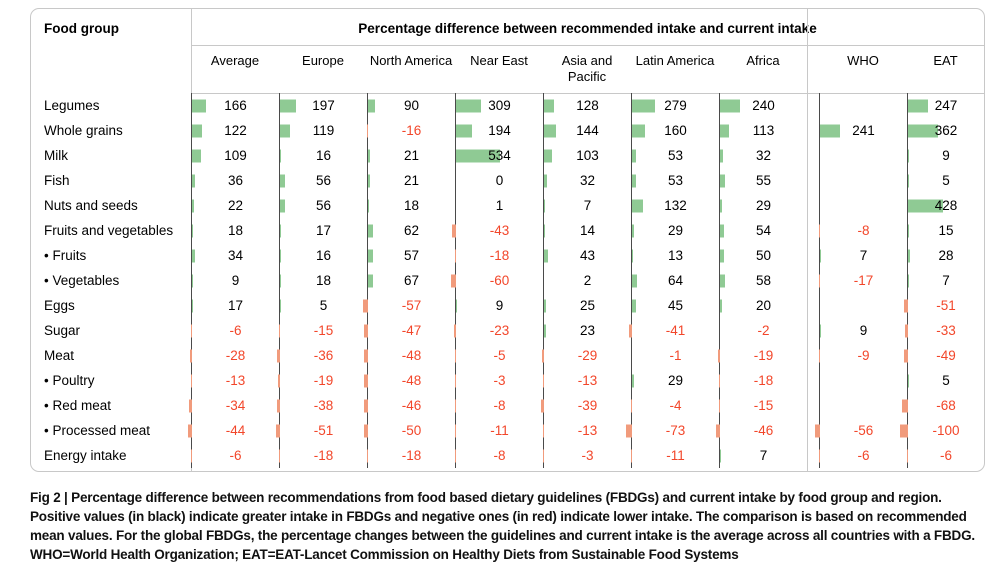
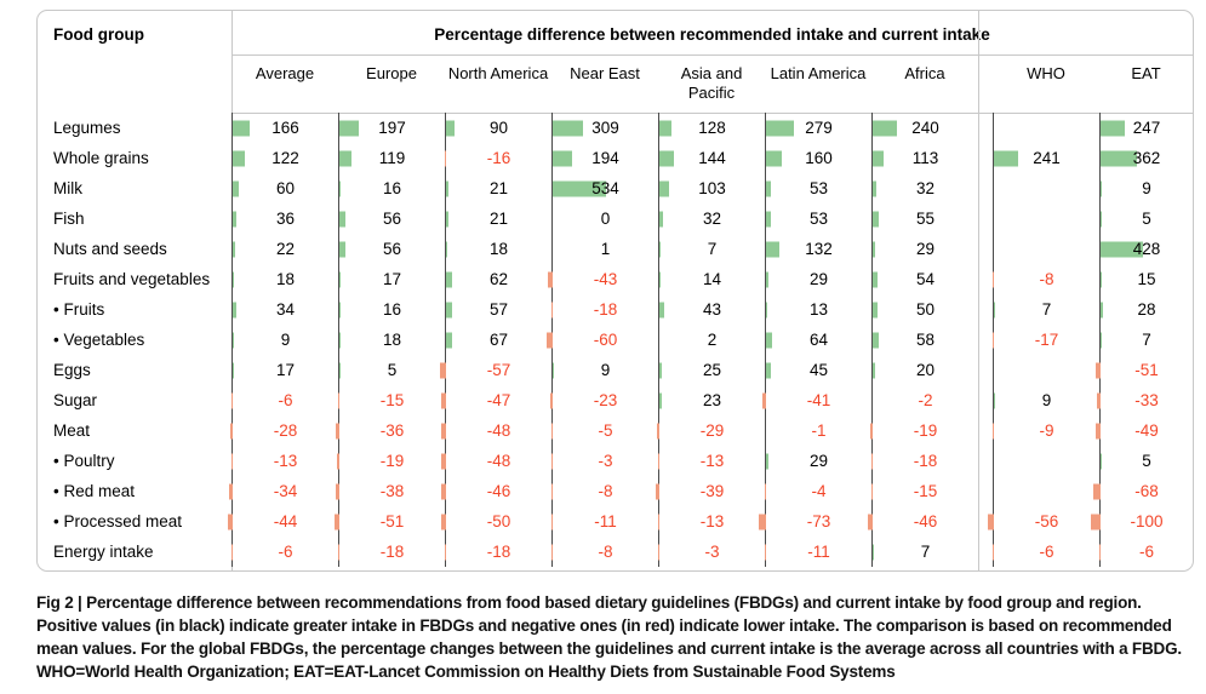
Average/Milk: 109 -> 60
